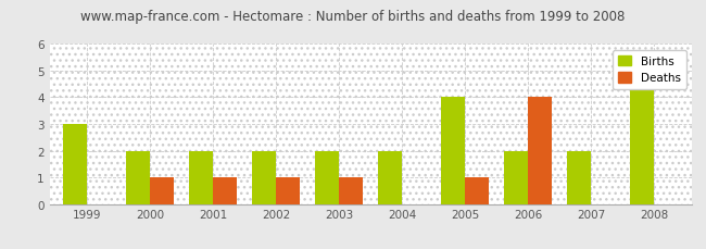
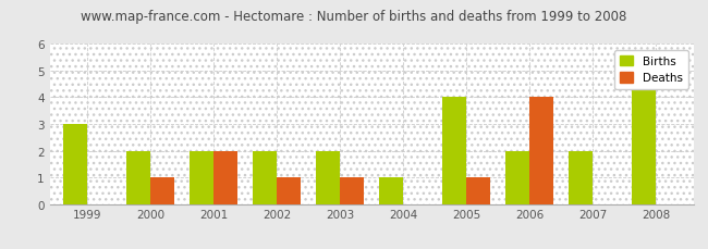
Deaths/2001: 1 -> 2
Births/2004: 2 -> 1
